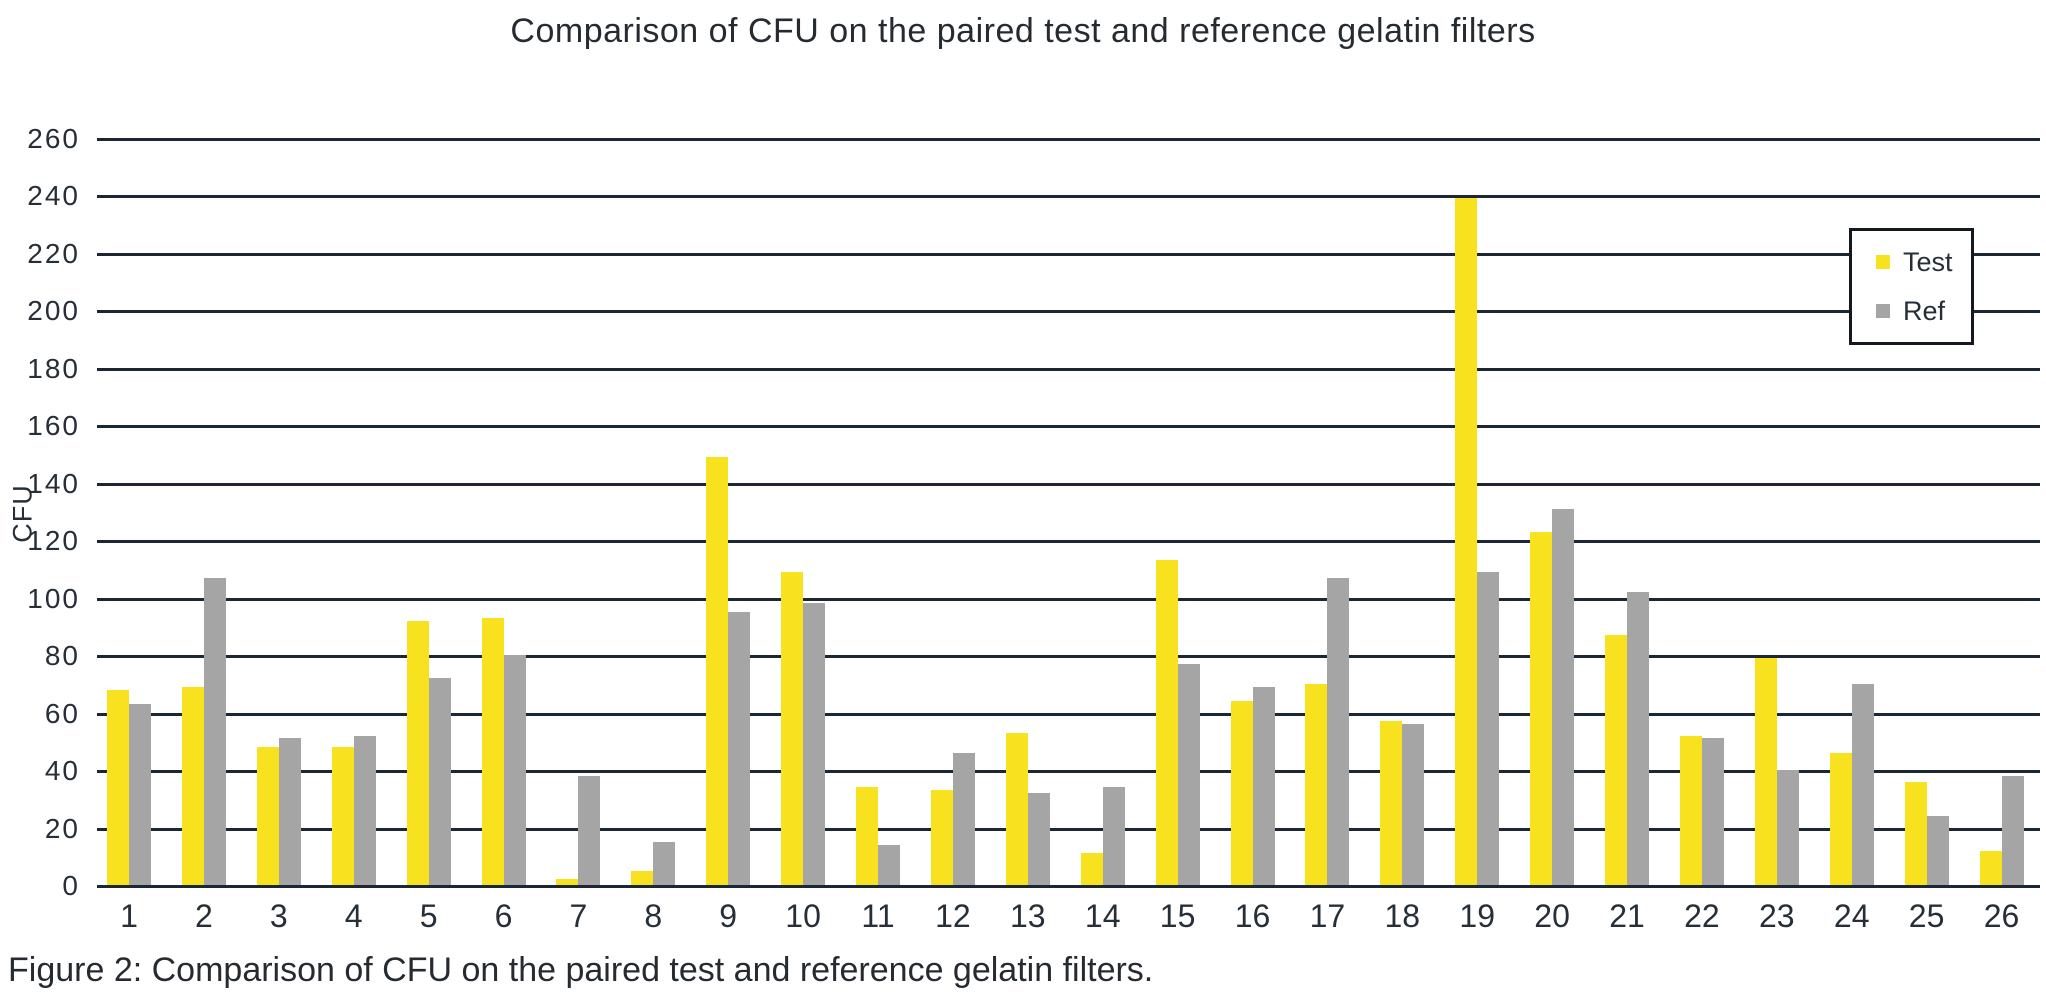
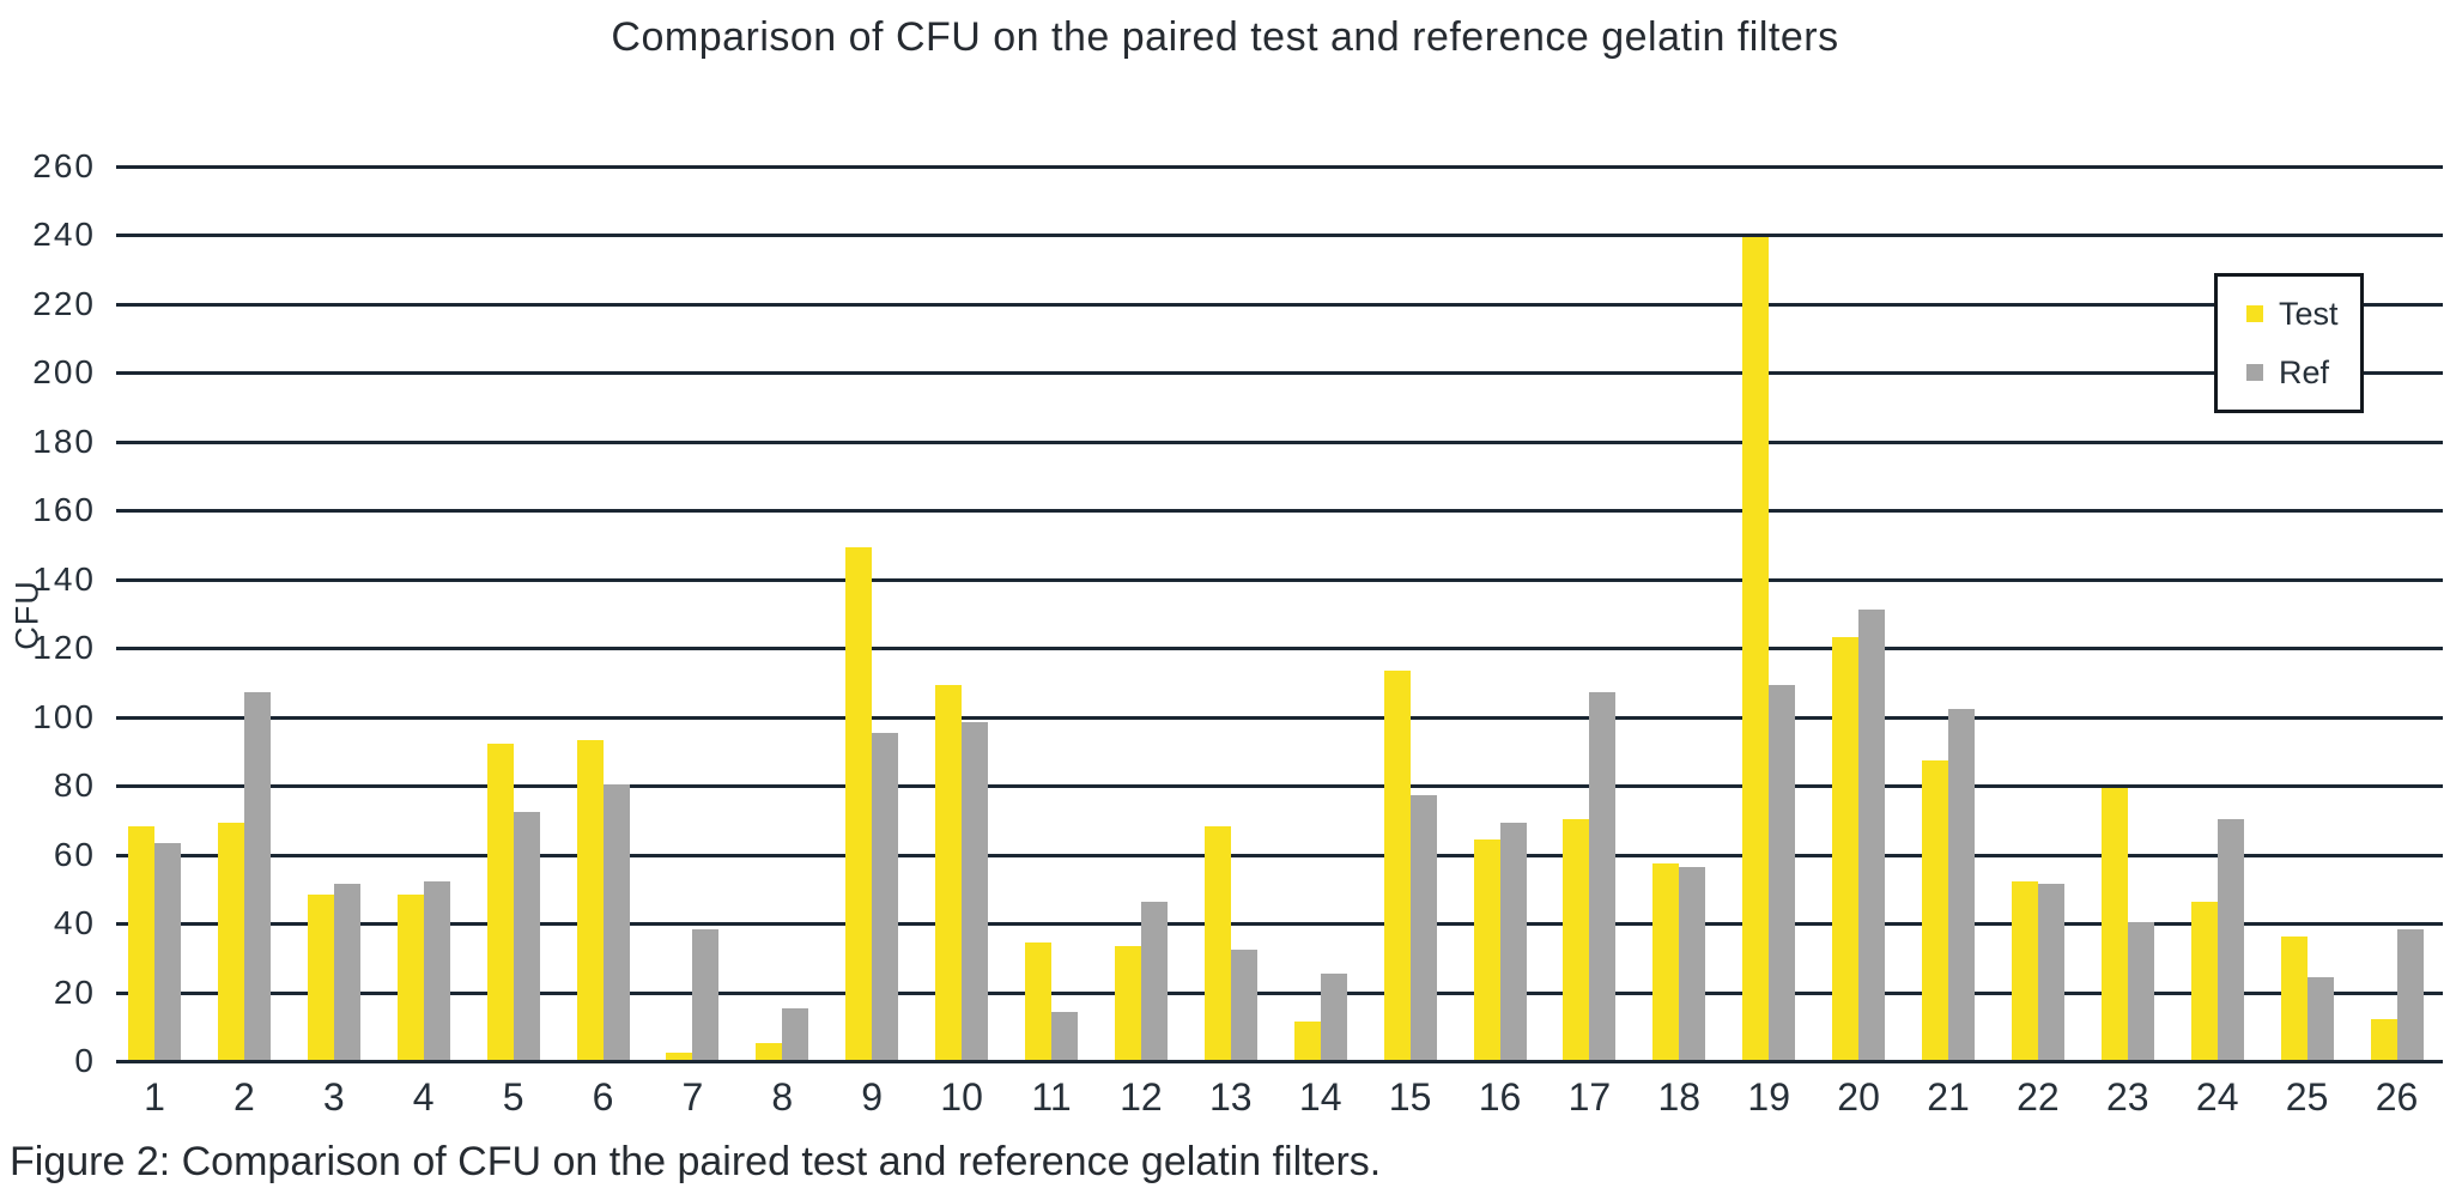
Test/13: 53 -> 68
Ref/14: 34 -> 25
